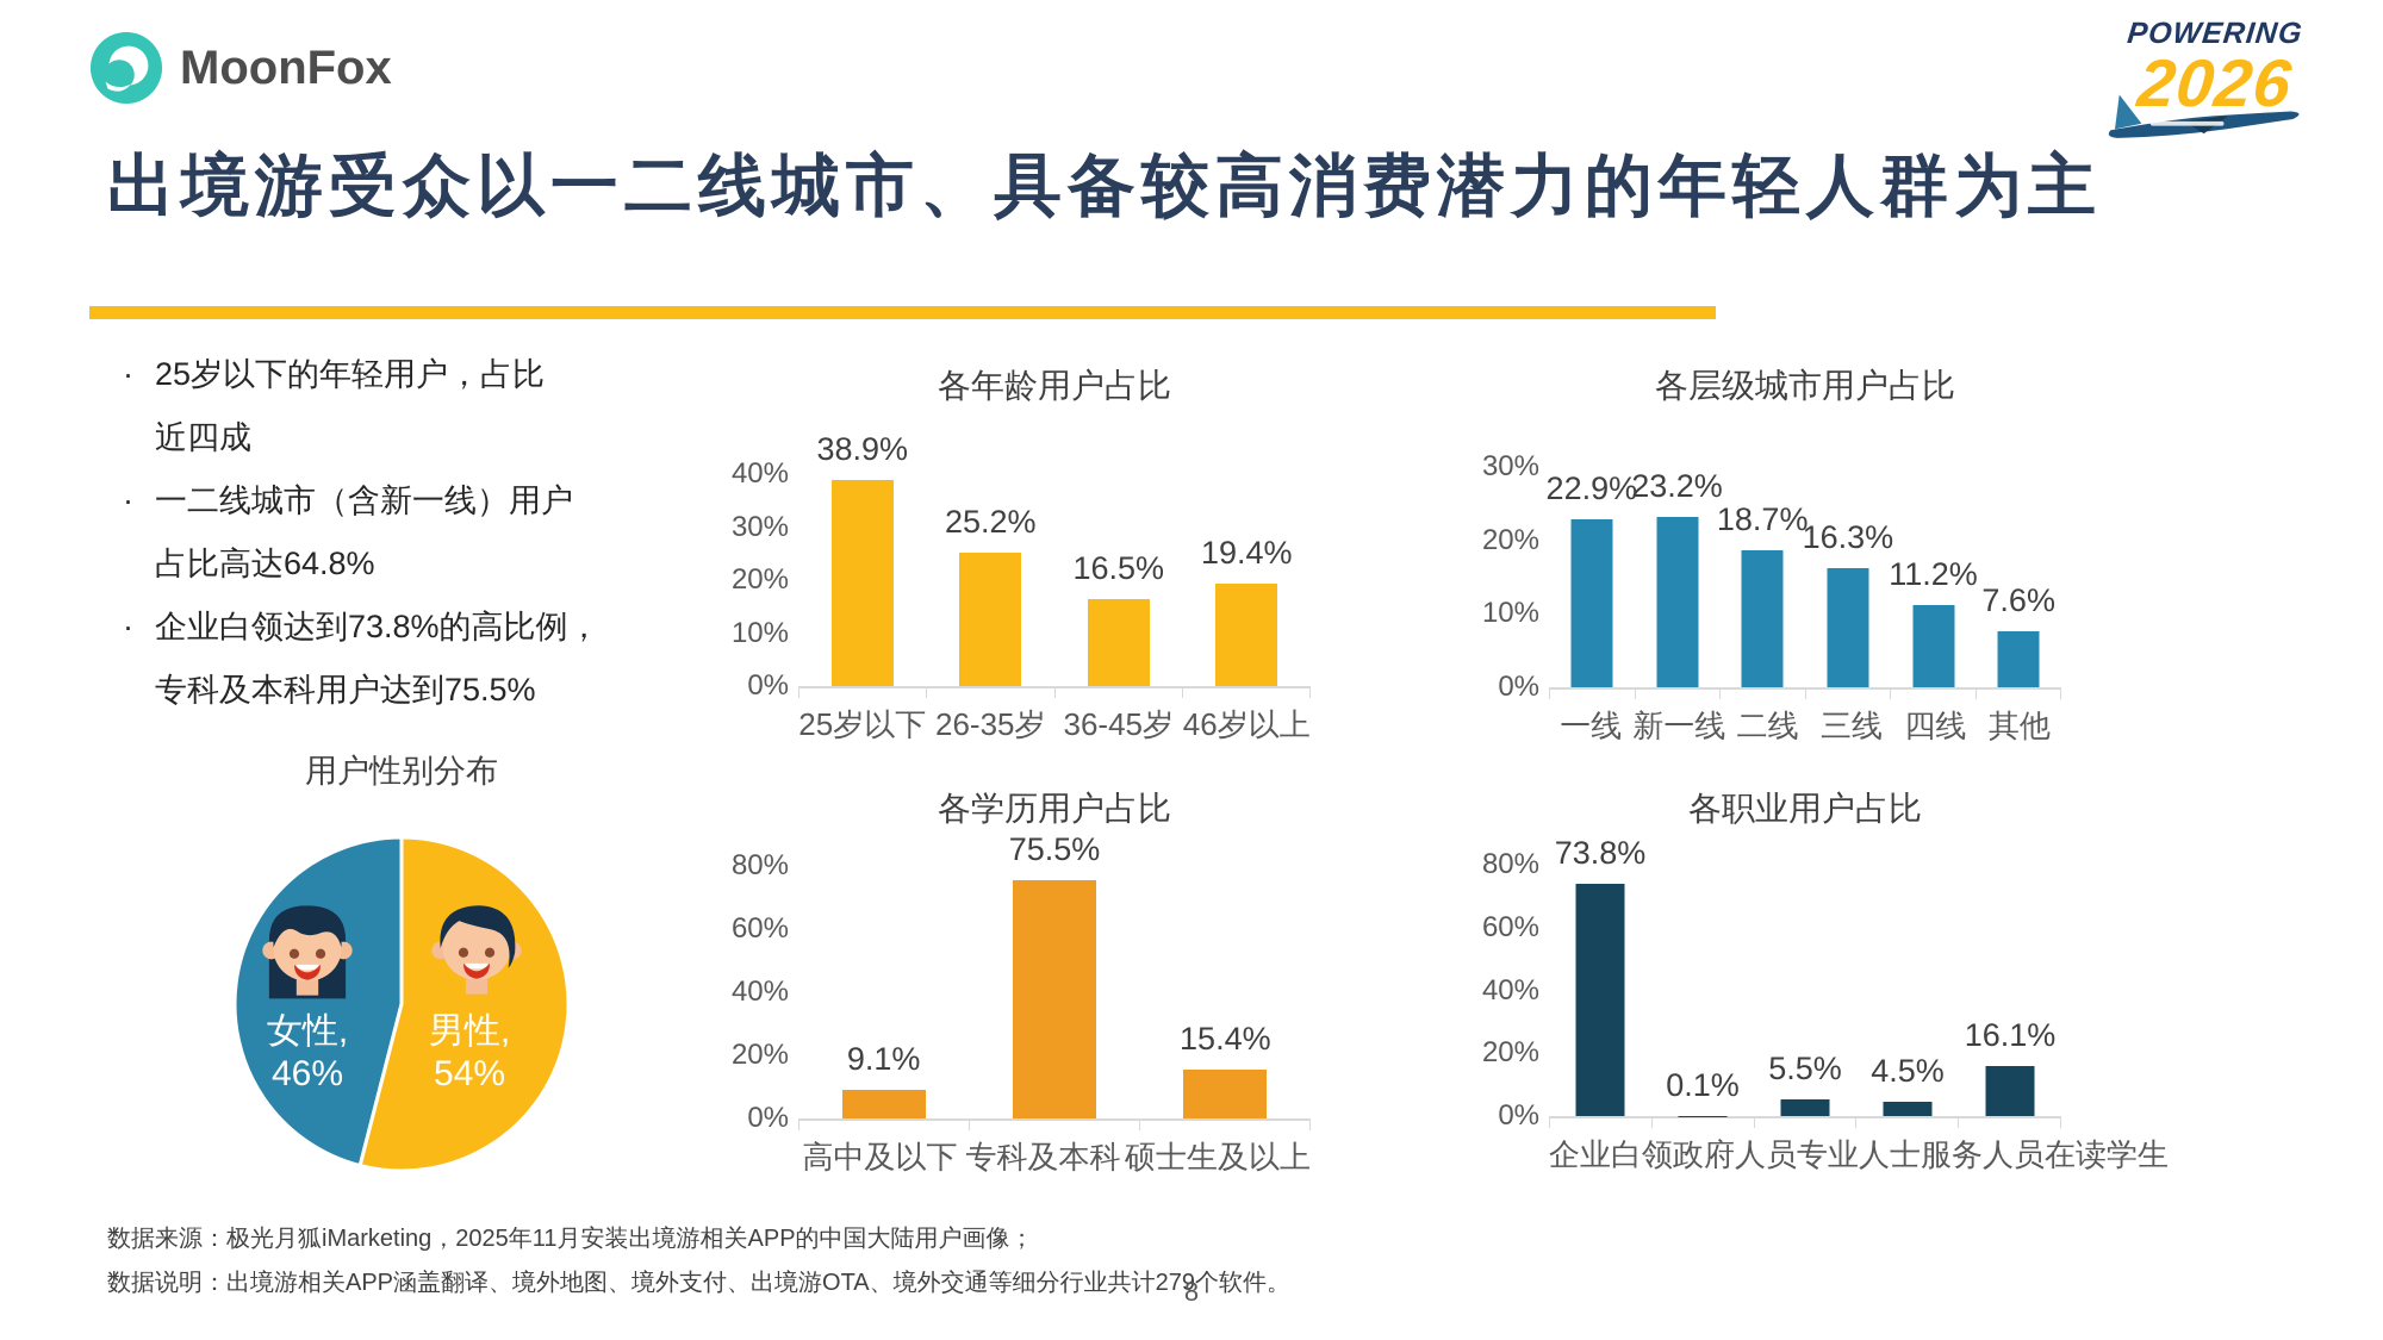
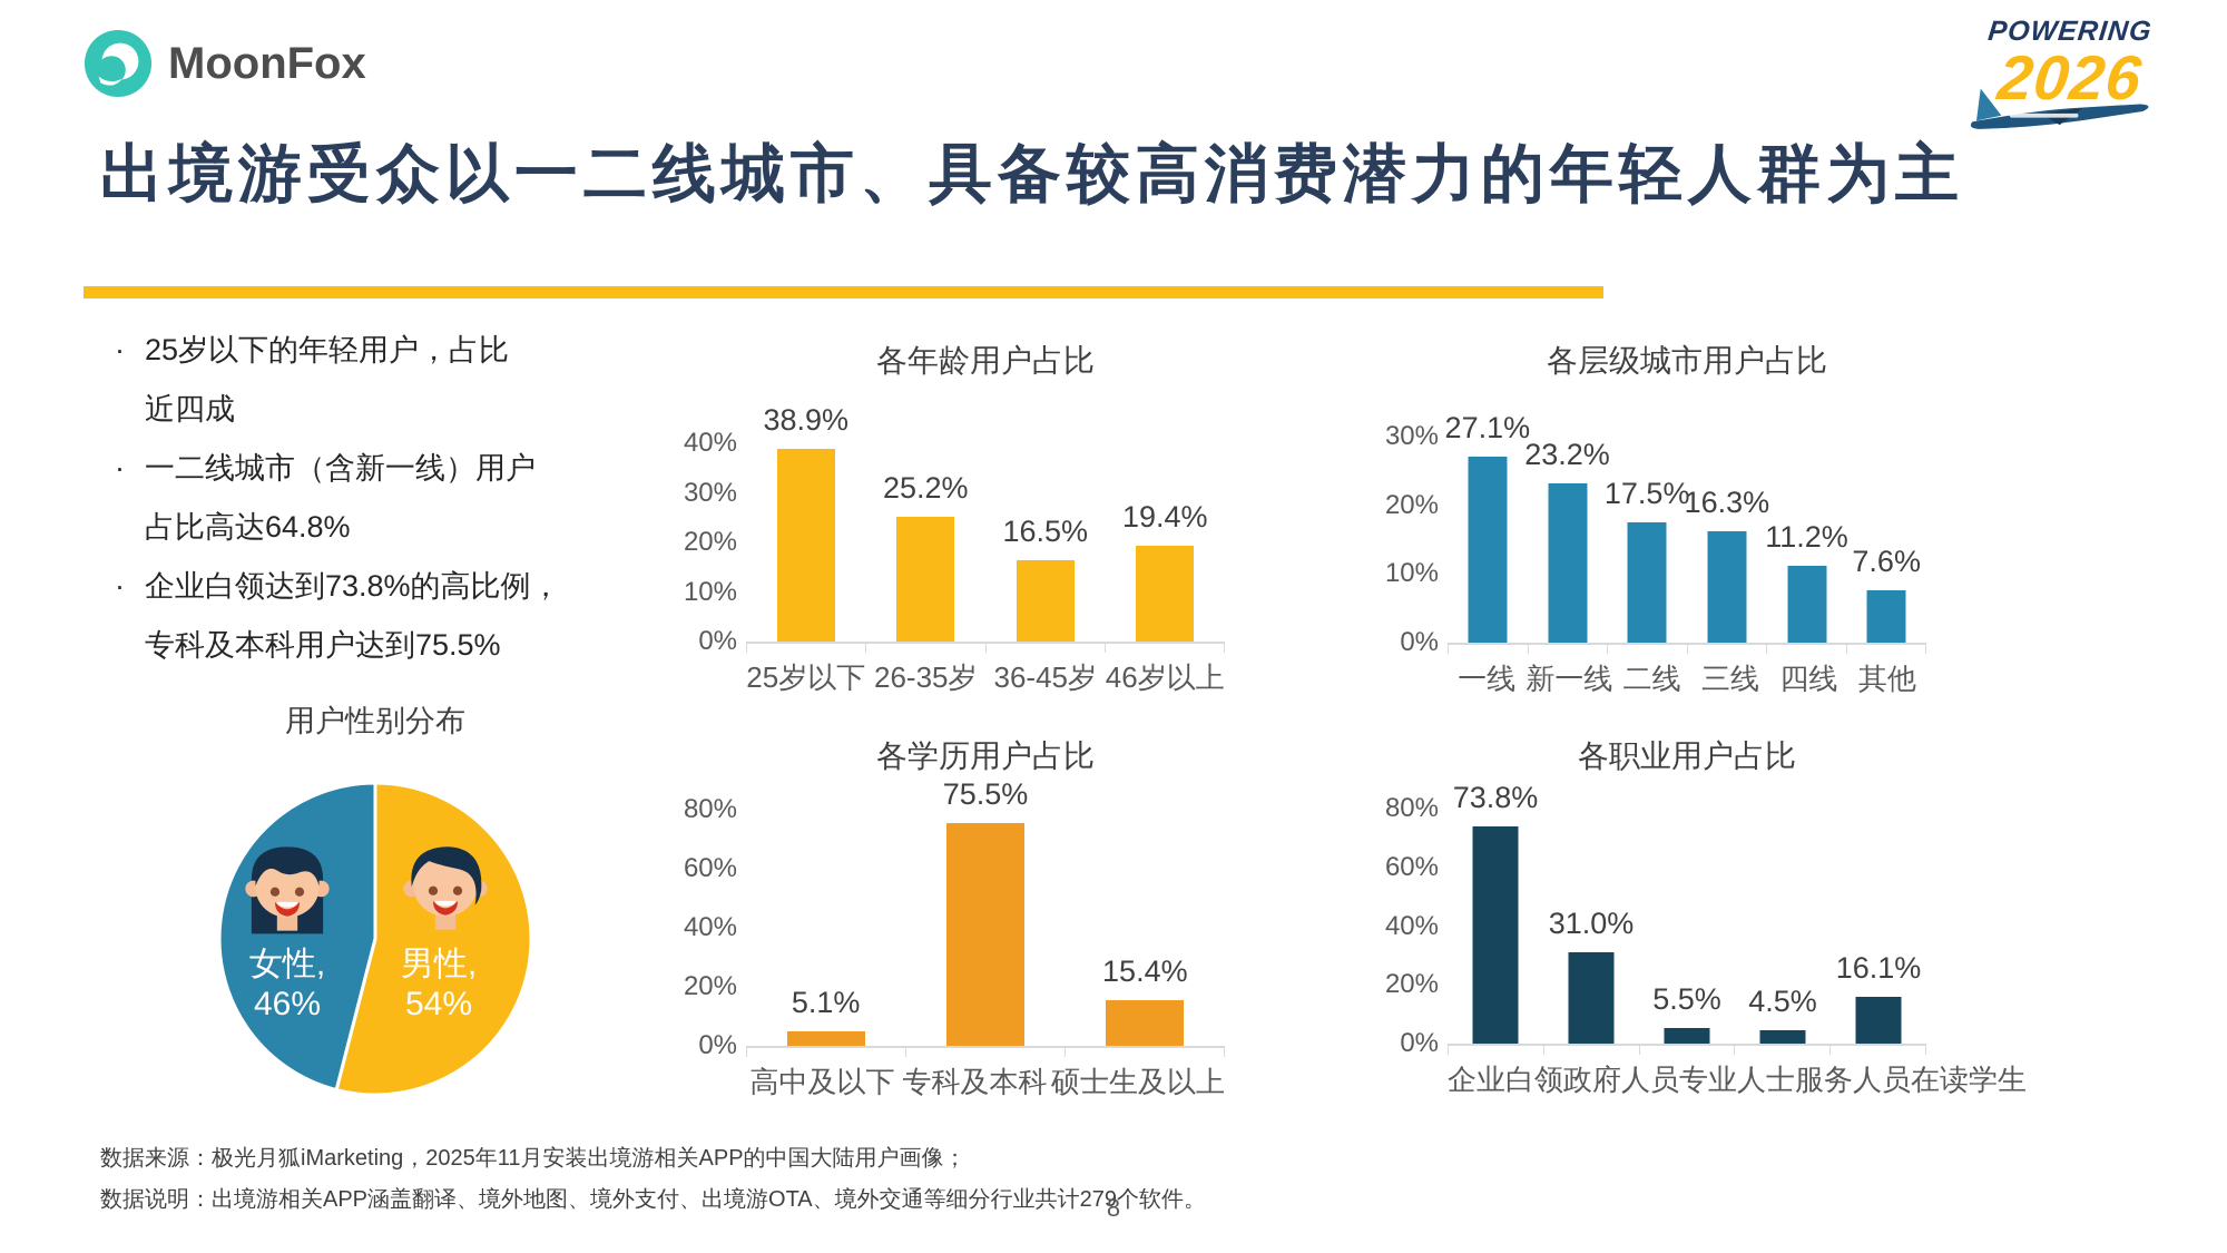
各层级城市用户占比/一线: 22.9% -> 27.1%
各层级城市用户占比/二线: 18.7% -> 17.5%
各学历用户占比/高中及以下: 9.1% -> 5.1%
各职业用户占比/政府人员: 0.1% -> 31.0%
